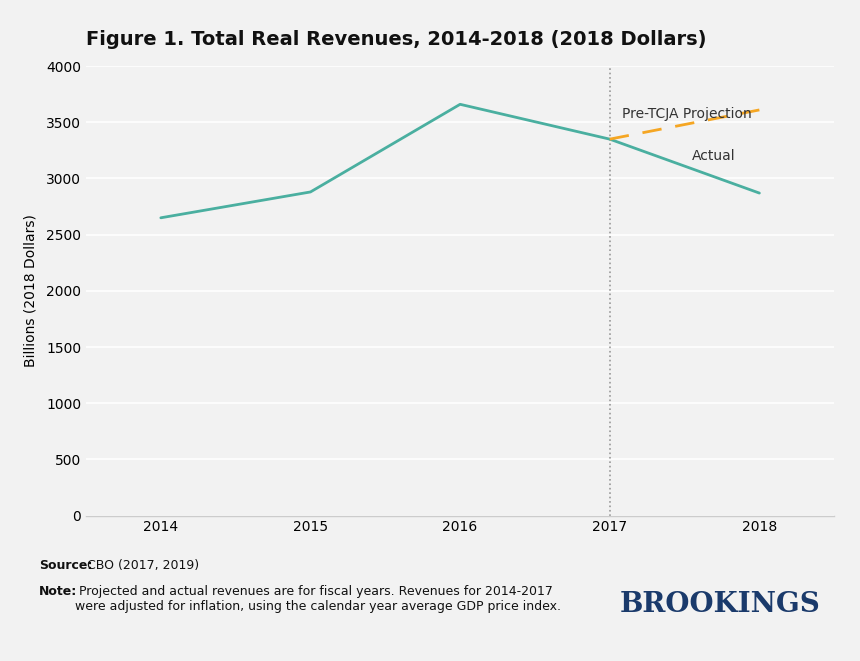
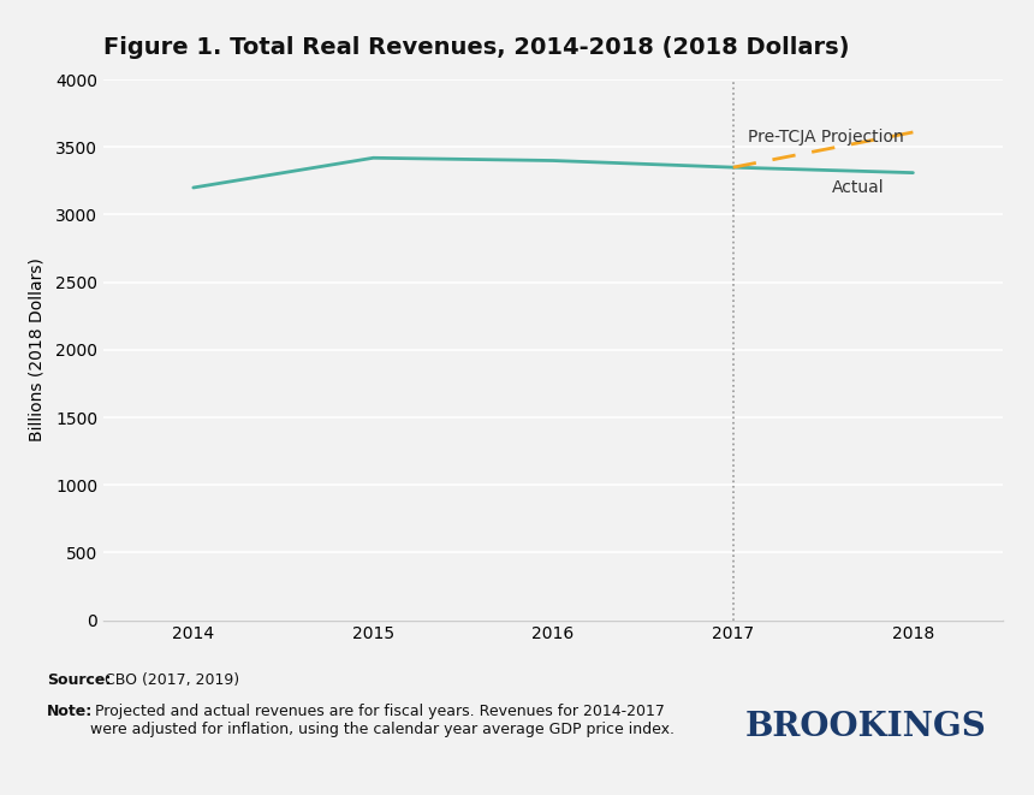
2014: 2650 -> 3200
2015: 2880 -> 3420
2016: 3660 -> 3400
2018: 2870 -> 3310
